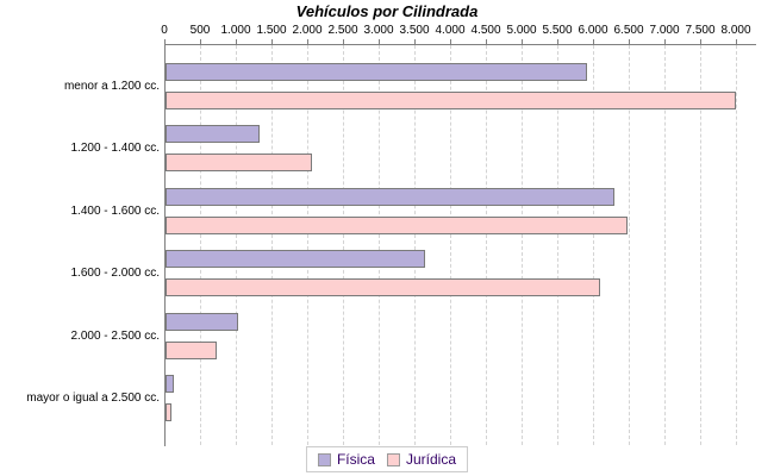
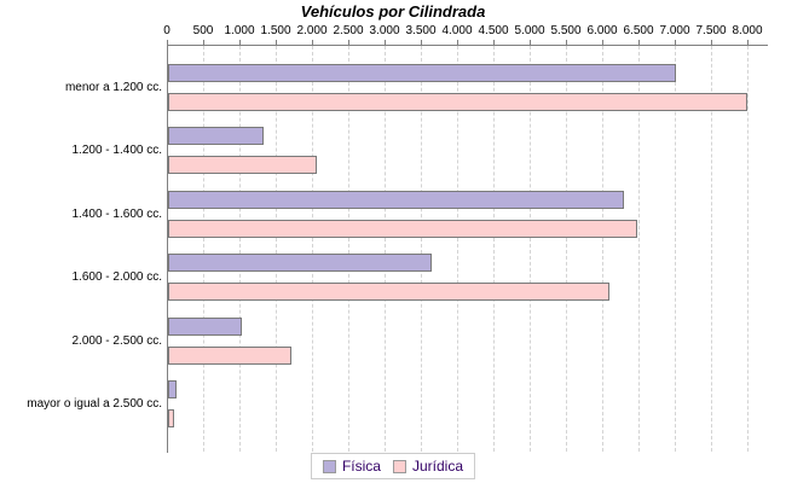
Física/menor a 1.200 cc.: 5900 -> 7000
Jurídica/2.000 - 2.500 cc.: 700 -> 1700
